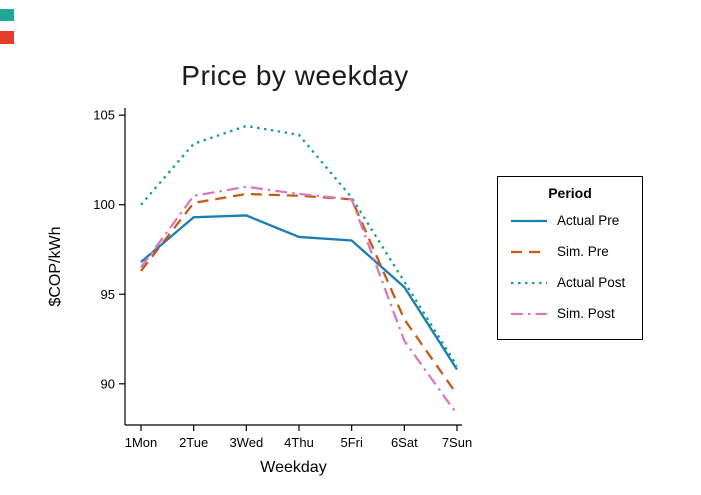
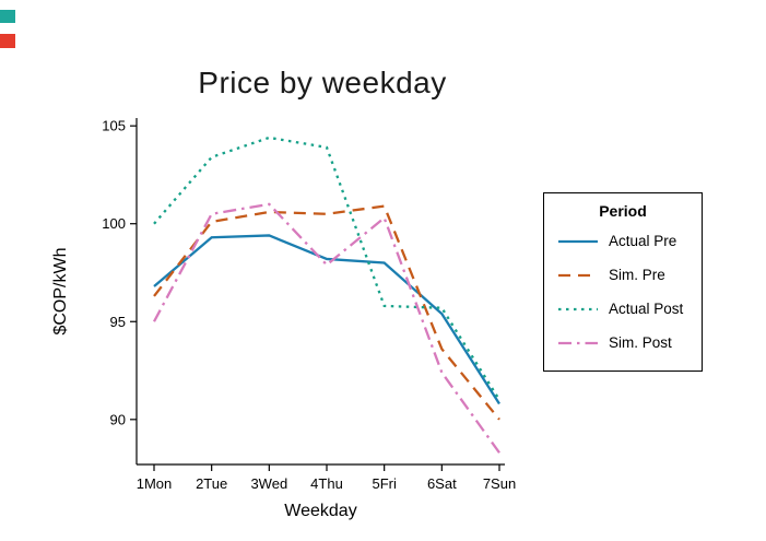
Sim. Post/1Mon: 96.5 -> 95.0
Sim. Post/4Thu: 100.6 -> 97.9
Sim. Pre/5Fri: 100.3 -> 100.9
Actual Post/5Fri: 100.4 -> 95.8
Sim. Pre/7Sun: 89.4 -> 90.0
